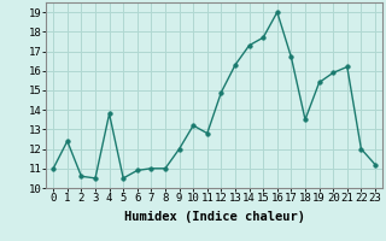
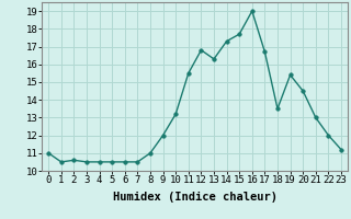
1: 12.4 -> 10.5
4: 13.8 -> 10.5
6: 10.9 -> 10.5
7: 11.0 -> 10.5
11: 12.8 -> 15.5
12: 14.9 -> 16.8
20: 15.9 -> 14.5
21: 16.2 -> 13.0
